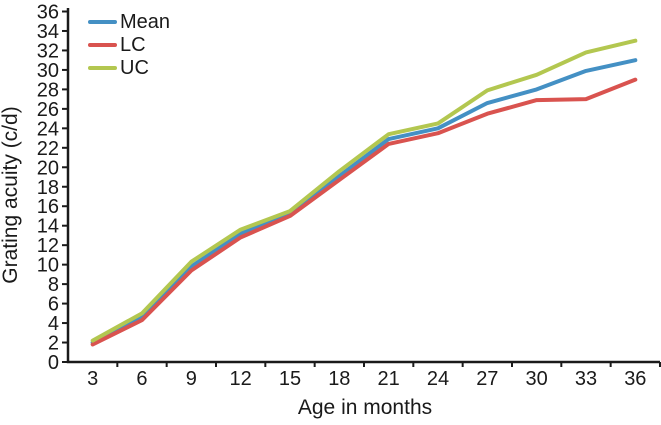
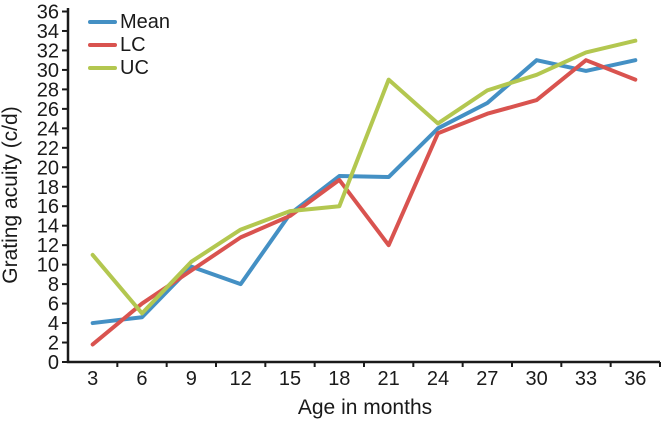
Mean/3: 2 -> 4
UC/3: 2 -> 11
LC/6: 4 -> 6
Mean/12: 13 -> 8
UC/18: 20 -> 16
Mean/21: 23 -> 19
LC/21: 22 -> 12
UC/21: 23 -> 29
Mean/30: 28 -> 31
LC/33: 27 -> 31
